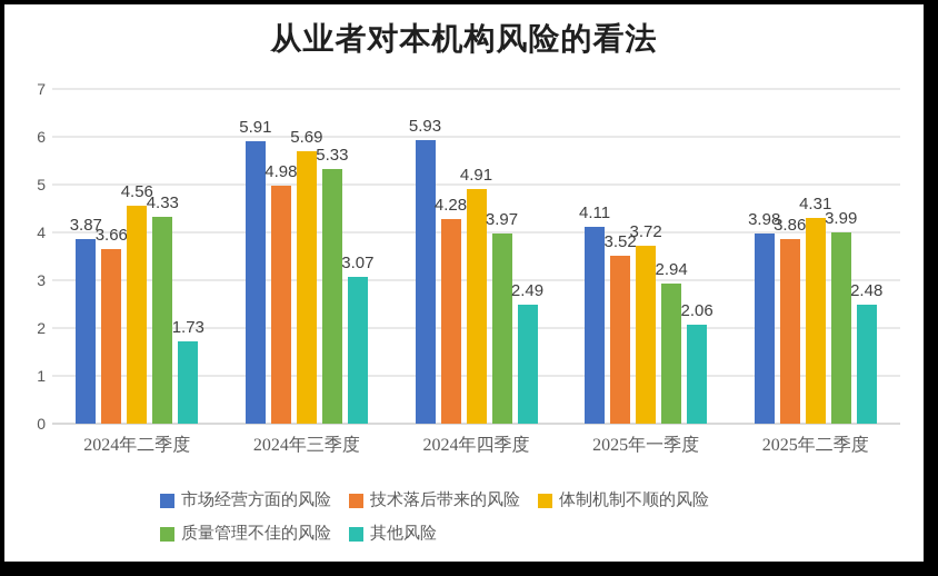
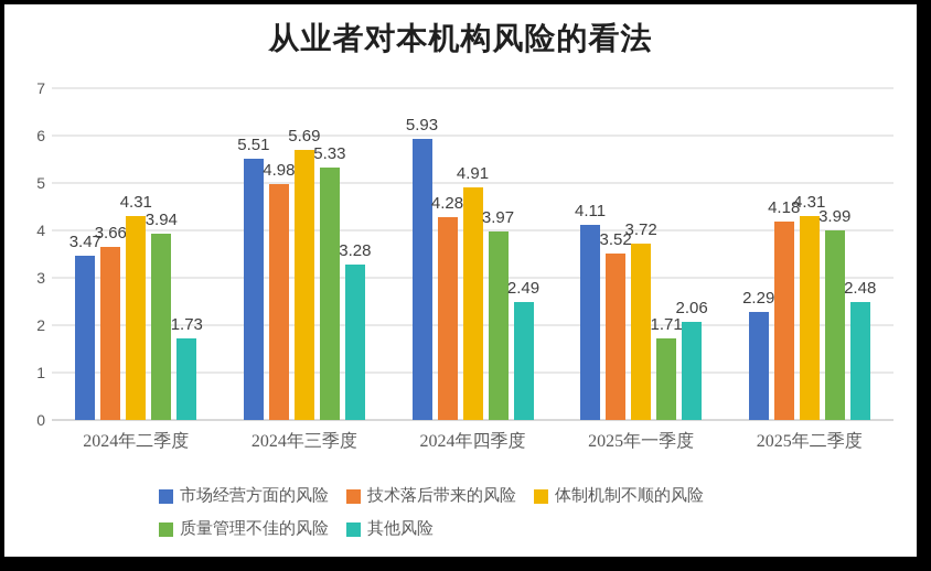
市场经营方面的风险/2024年二季度: 3.87 -> 3.47
体制机制不顺的风险/2024年二季度: 4.56 -> 4.31
质量管理不佳的风险/2024年二季度: 4.33 -> 3.94
市场经营方面的风险/2024年三季度: 5.91 -> 5.51
其他风险/2024年三季度: 3.07 -> 3.28
质量管理不佳的风险/2025年一季度: 2.94 -> 1.71
市场经营方面的风险/2025年二季度: 3.98 -> 2.29
技术落后带来的风险/2025年二季度: 3.86 -> 4.18
